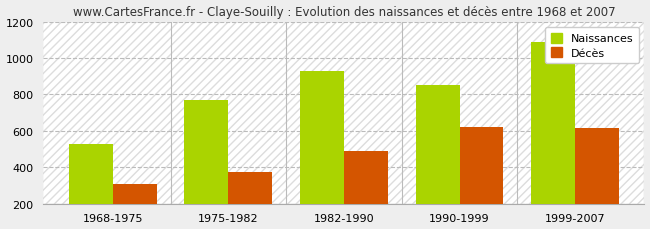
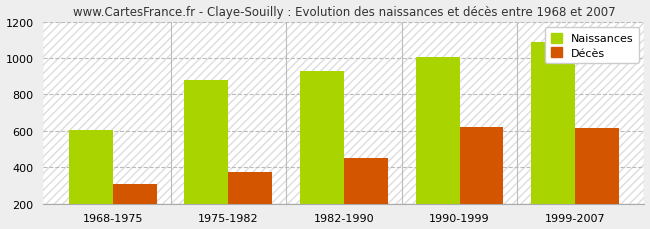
Naissances/1968-1975: 530 -> 600
Naissances/1975-1982: 770 -> 880
Décès/1982-1990: 490 -> 450
Naissances/1990-1999: 850 -> 1000
